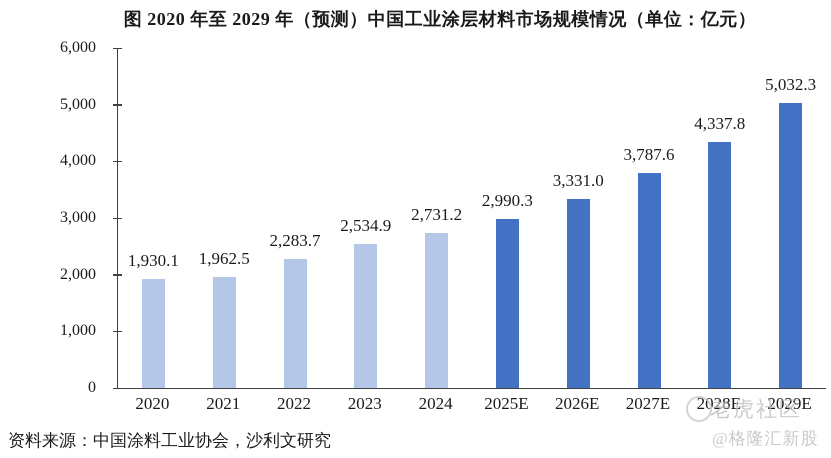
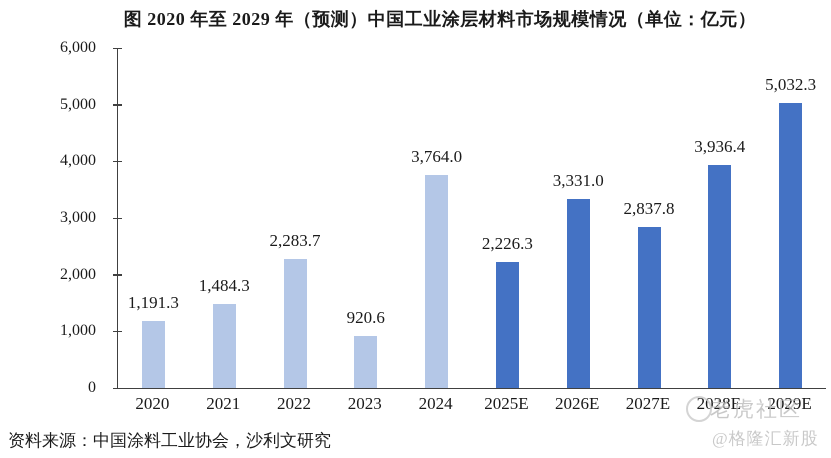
2020: 1,930.1 -> 1,191.3
2021: 1,962.5 -> 1,484.3
2023: 2,534.9 -> 920.6
2024: 2,731.2 -> 3,764.0
2025E: 2,990.3 -> 2,226.3
2027E: 3,787.6 -> 2,837.8
2028E: 4,337.8 -> 3,936.4
